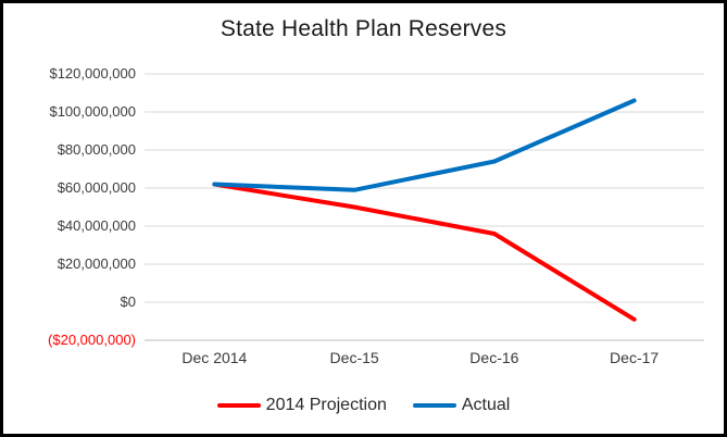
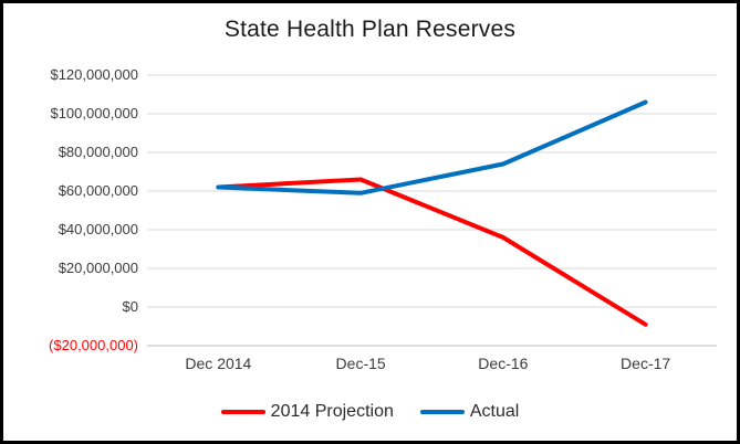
2014 Projection/Dec-15: $50000000 -> $66000000
